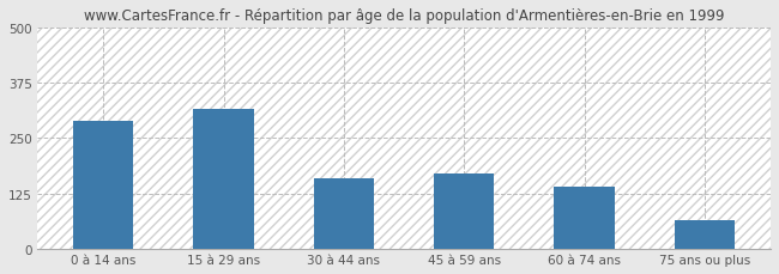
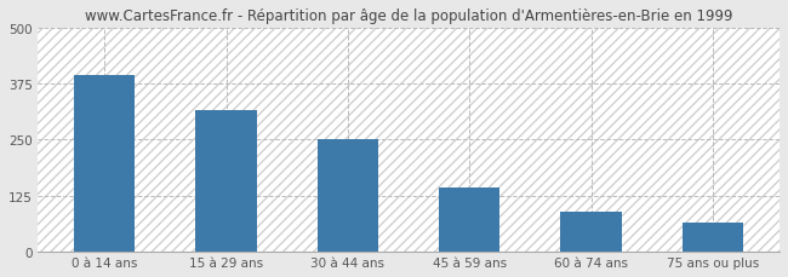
0 à 14 ans: 290 -> 395
30 à 44 ans: 160 -> 250
45 à 59 ans: 170 -> 142
60 à 74 ans: 140 -> 90
